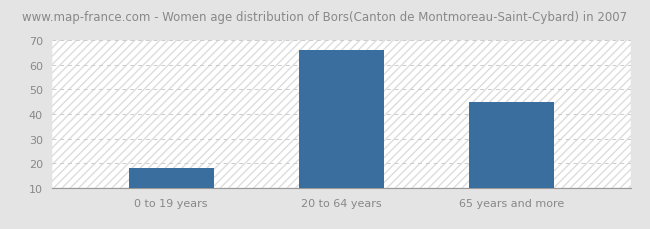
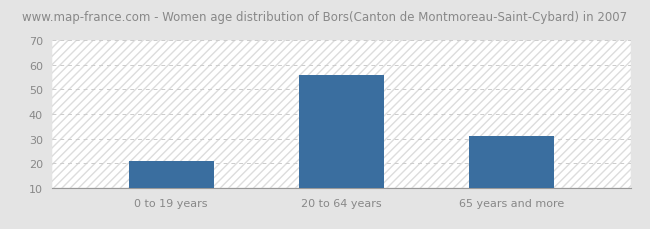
0 to 19 years: 18 -> 21
20 to 64 years: 66 -> 56
65 years and more: 45 -> 31
